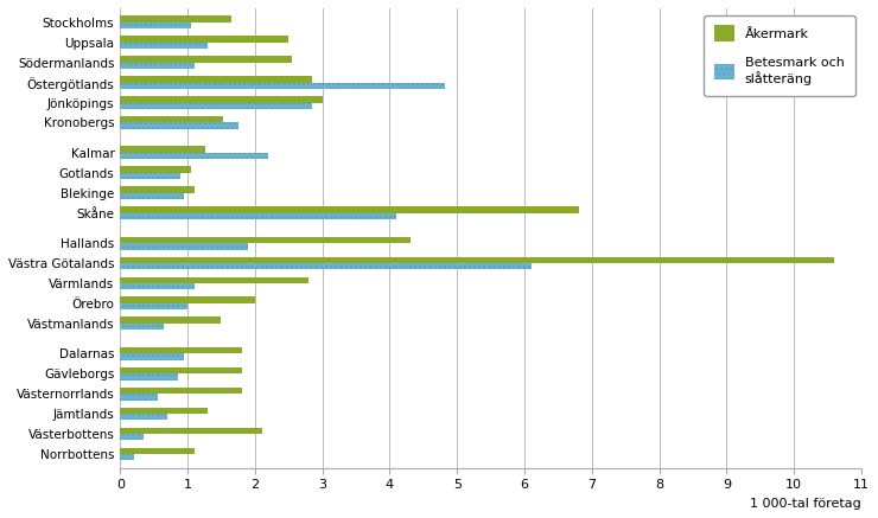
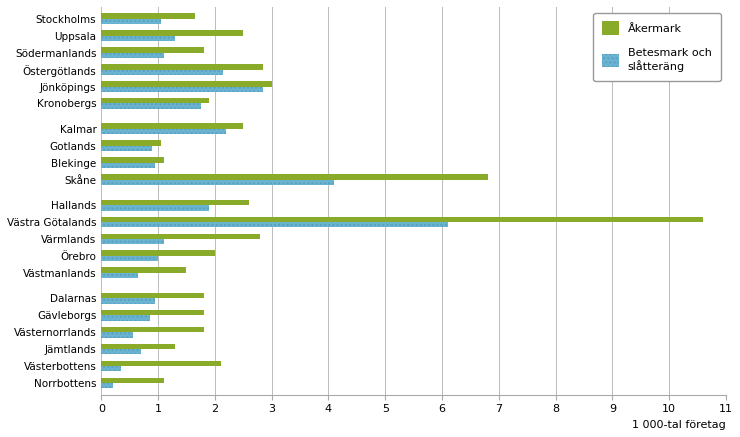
Åkermark/Södermanlands: 2.54 -> 1.80
Betesmark och slåtteräng/Östergötlands: 4.82 -> 2.15
Åkermark/Kronobergs: 1.52 -> 1.90
Åkermark/Kalmar: 1.26 -> 2.50
Åkermark/Hallands: 4.30 -> 2.60
